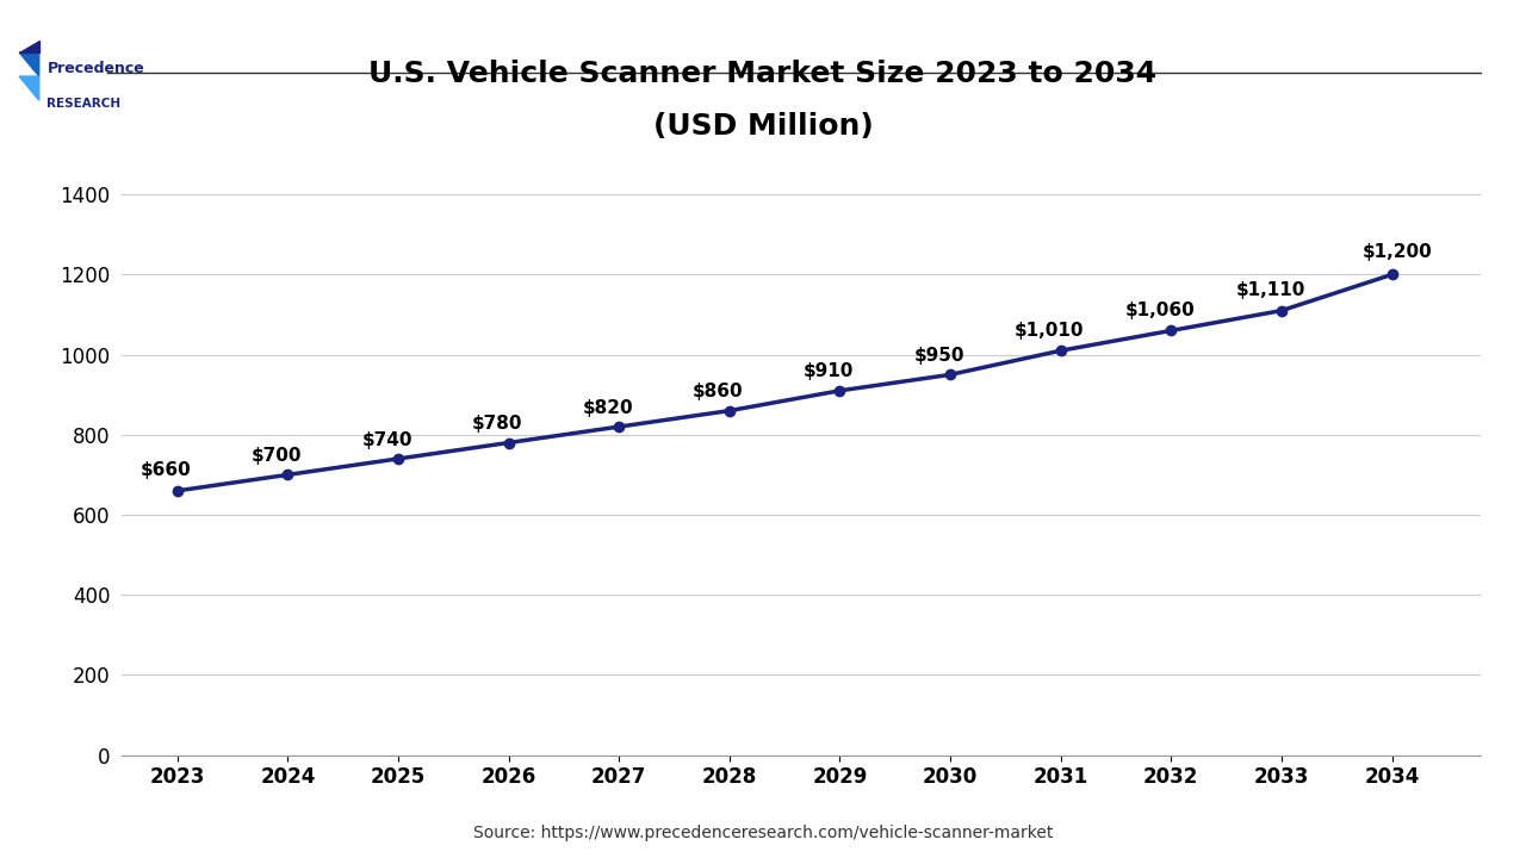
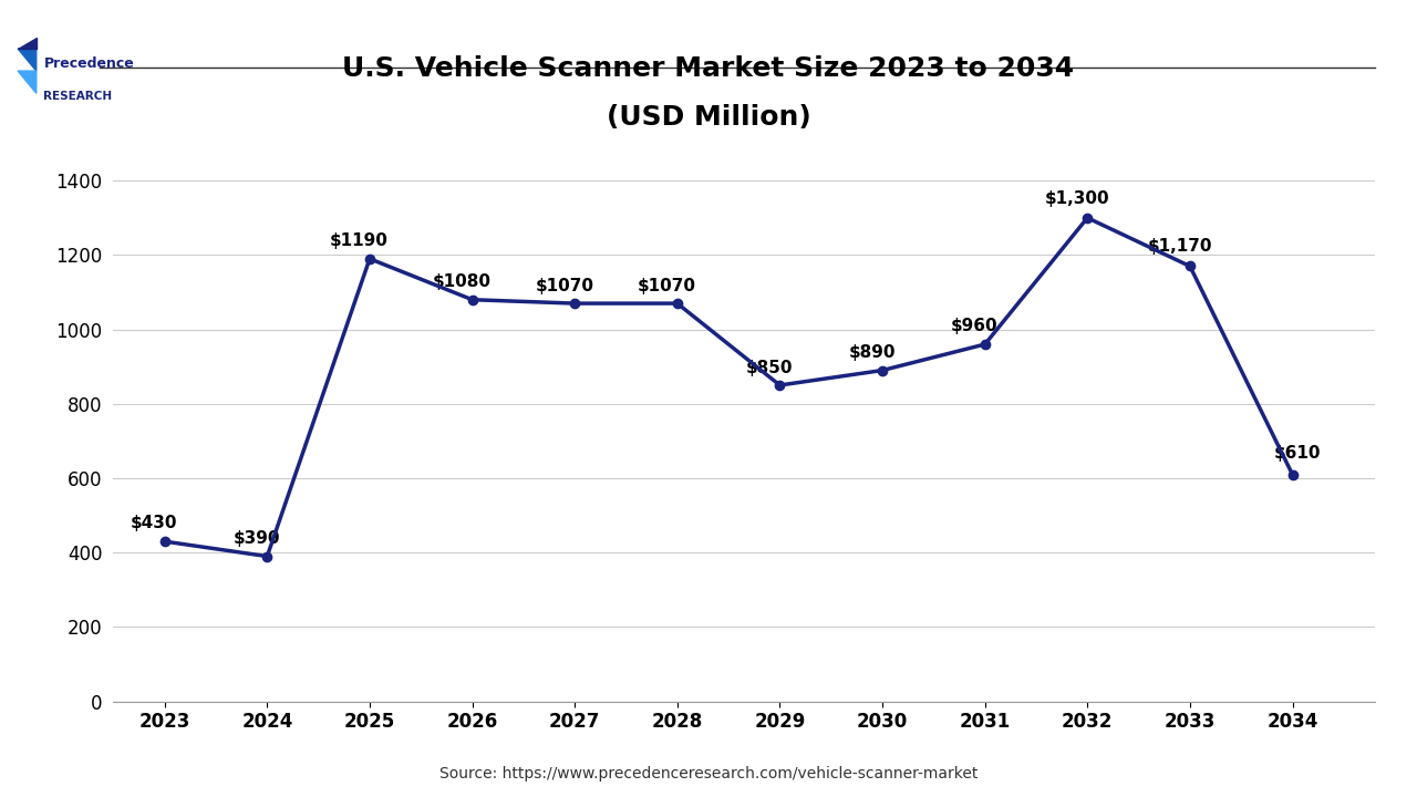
2023: $660 -> $430
2024: $700 -> $390
2025: $740 -> $1190
2026: $780 -> $1080
2027: $820 -> $1070
2028: $860 -> $1070
2029: $910 -> $850
2030: $950 -> $890
2031: $1,010 -> $960
2032: $1,060 -> $1,300
2033: $1,110 -> $1,170
2034: $1,200 -> $610
